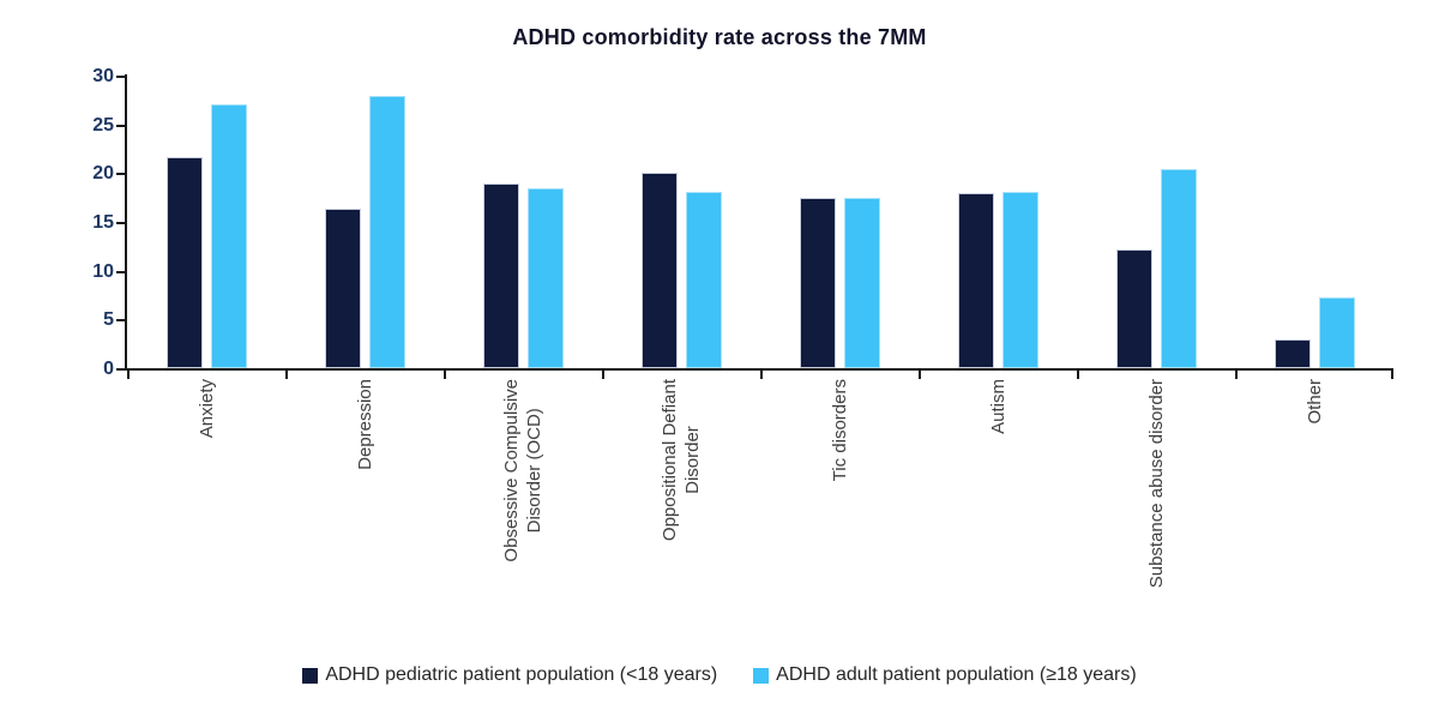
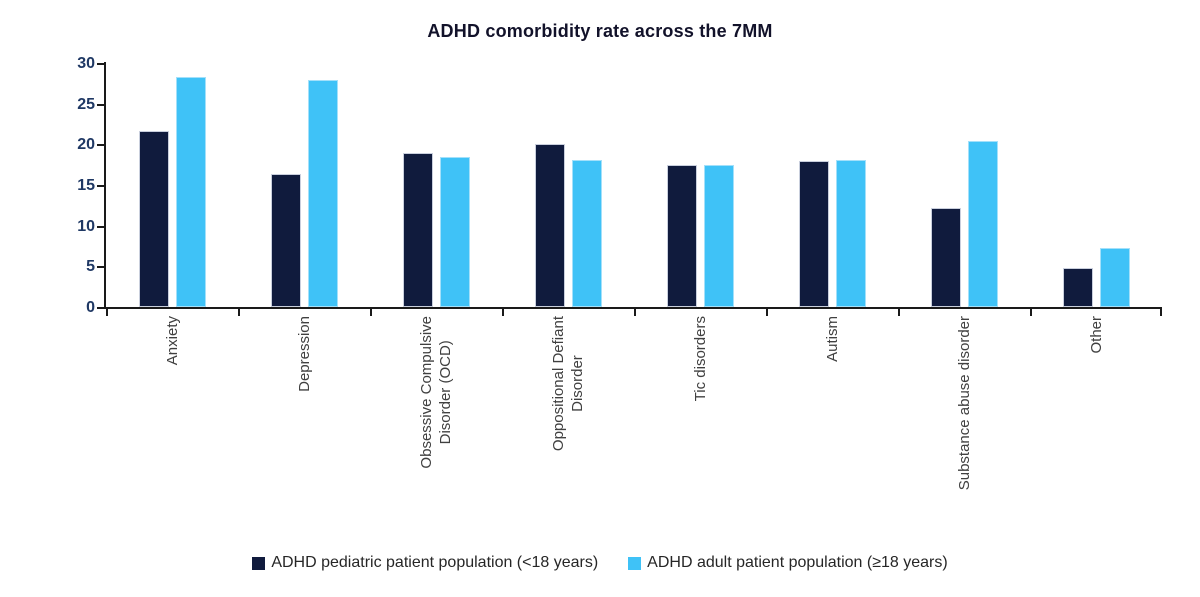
ADHD adult patient population (≥18 years)/Anxiety: 27 -> 28
ADHD pediatric patient population (<18 years)/Other: 3 -> 5
